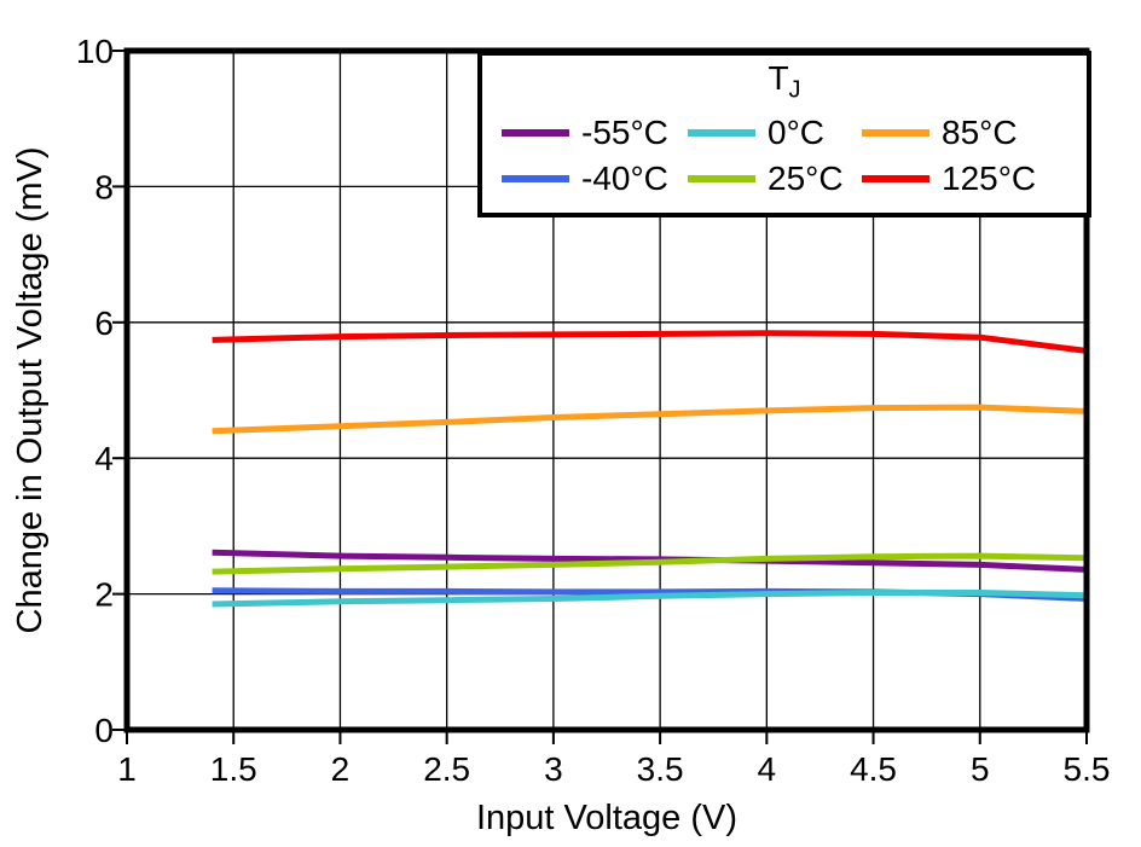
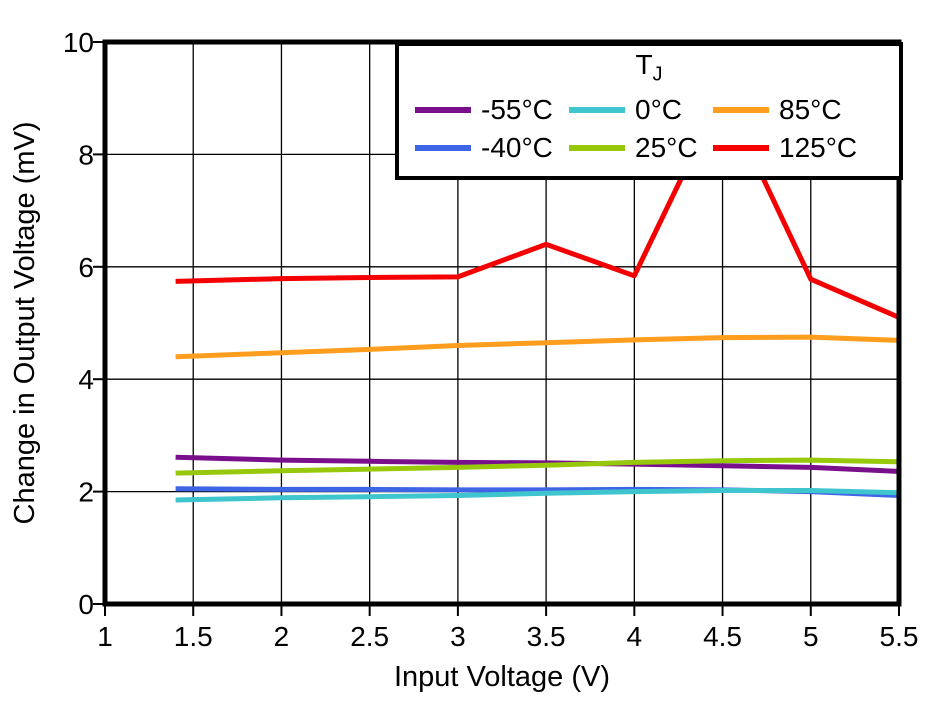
125°C/3.5: 5,8 -> 6,4
125°C/4.5: 5,8 -> 9,1
125°C/5.5: 5,6 -> 5,1
